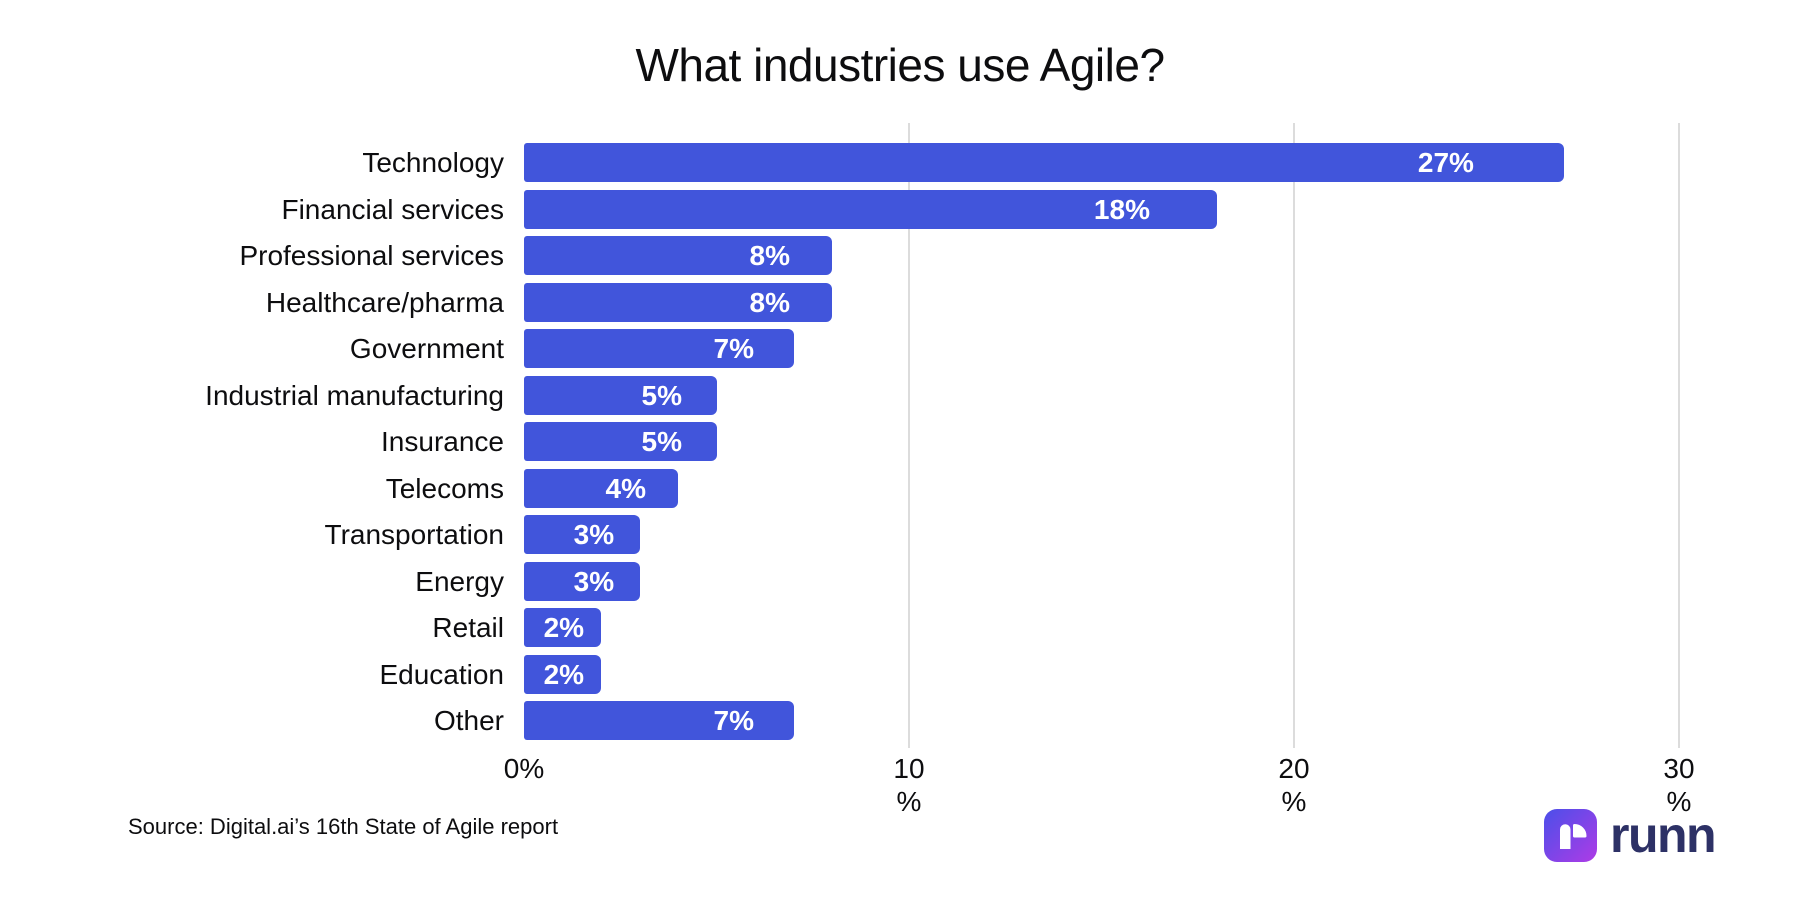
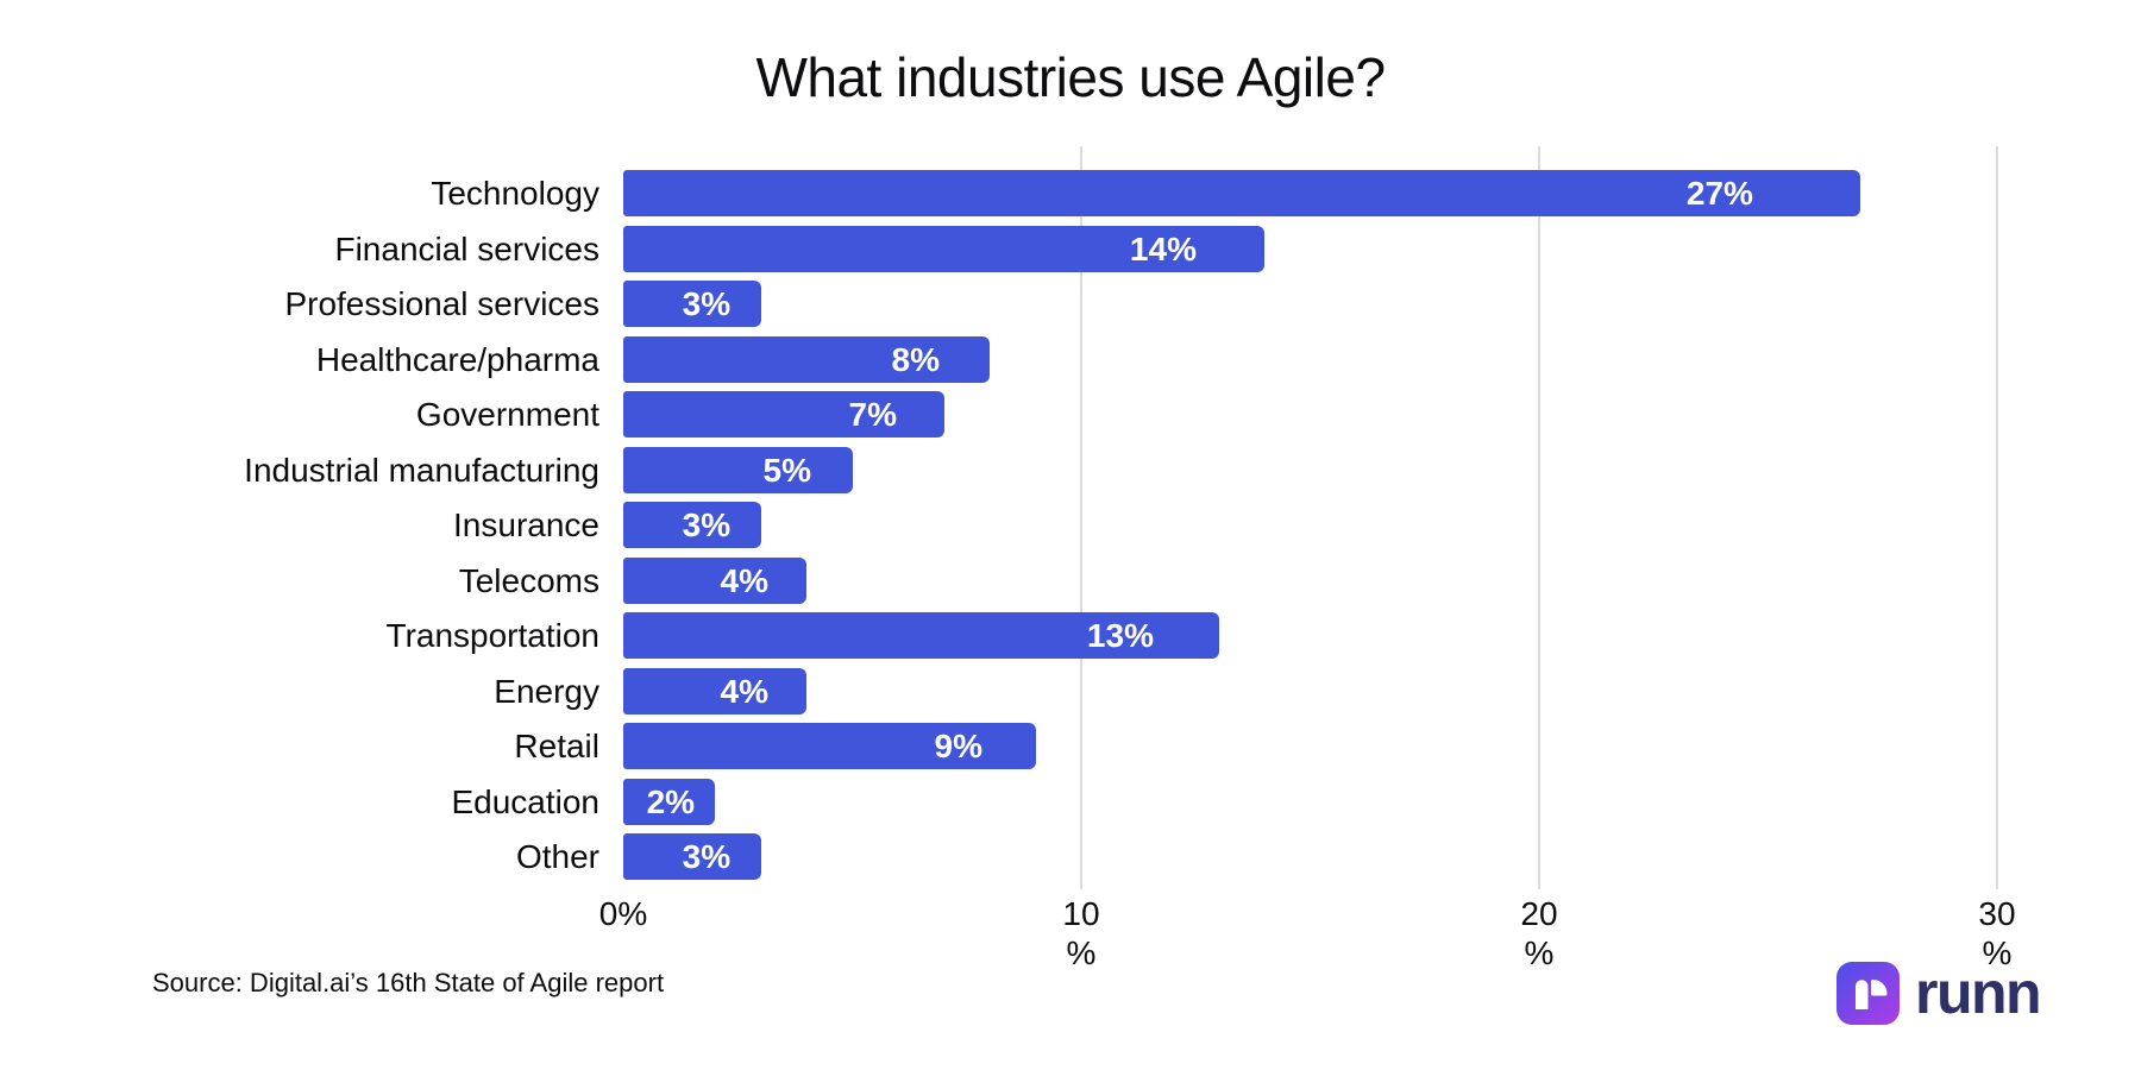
Financial services: 18% -> 14%
Professional services: 8% -> 3%
Insurance: 5% -> 3%
Transportation: 3% -> 13%
Energy: 3% -> 4%
Retail: 2% -> 9%
Other: 7% -> 3%
